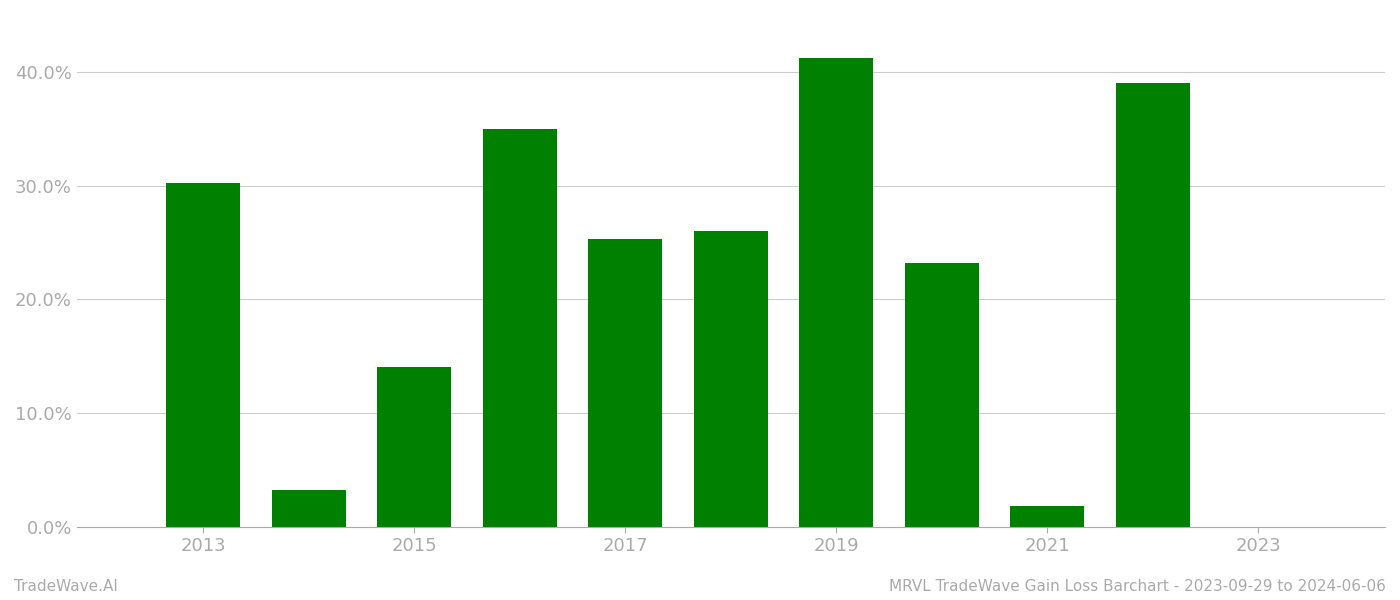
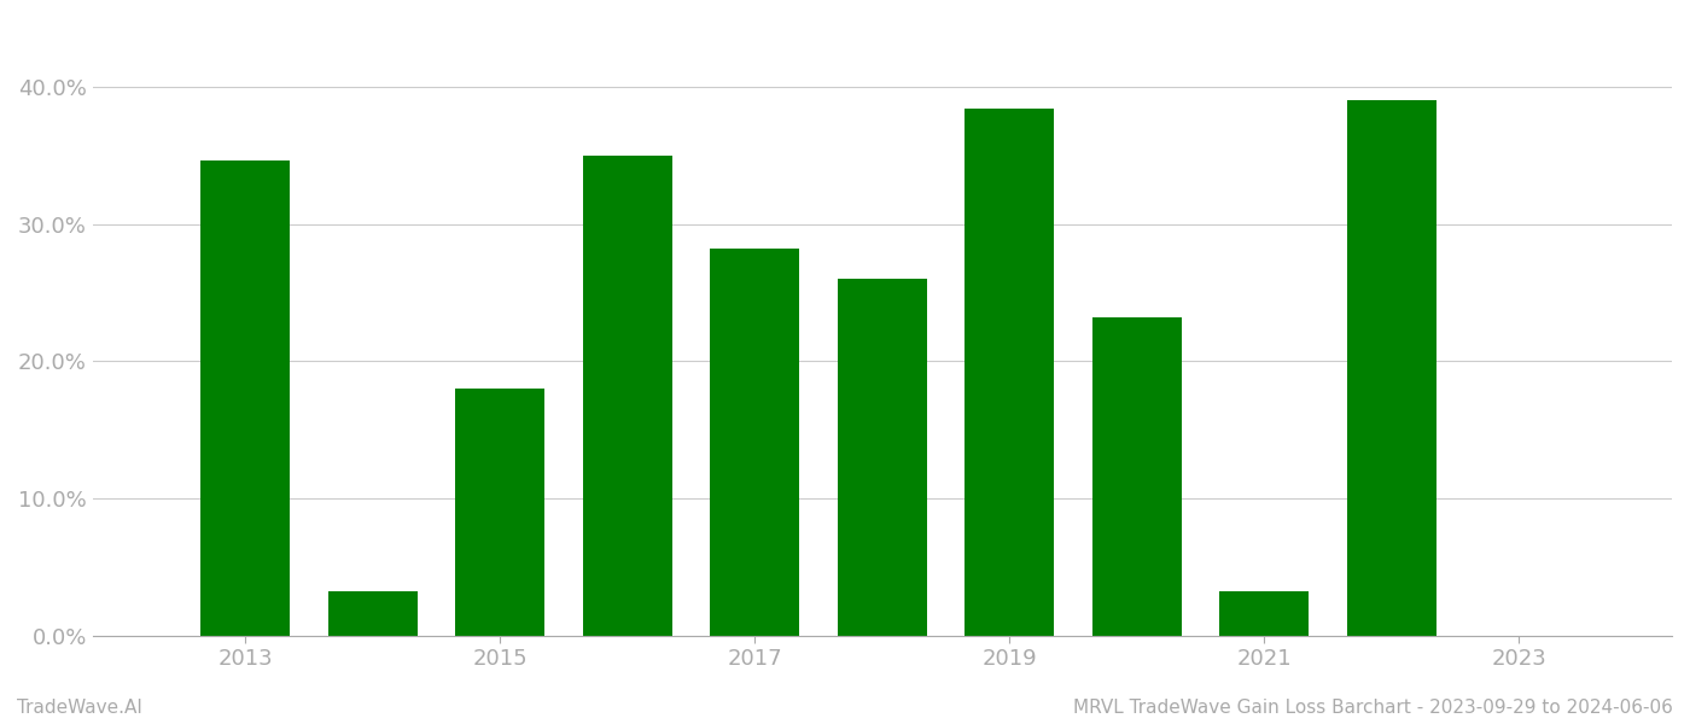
2013: 30.2% -> 34.6%
2015: 14.0% -> 18.0%
2017: 25.3% -> 28.2%
2019: 41.2% -> 38.4%
2021: 1.8% -> 3.2%
